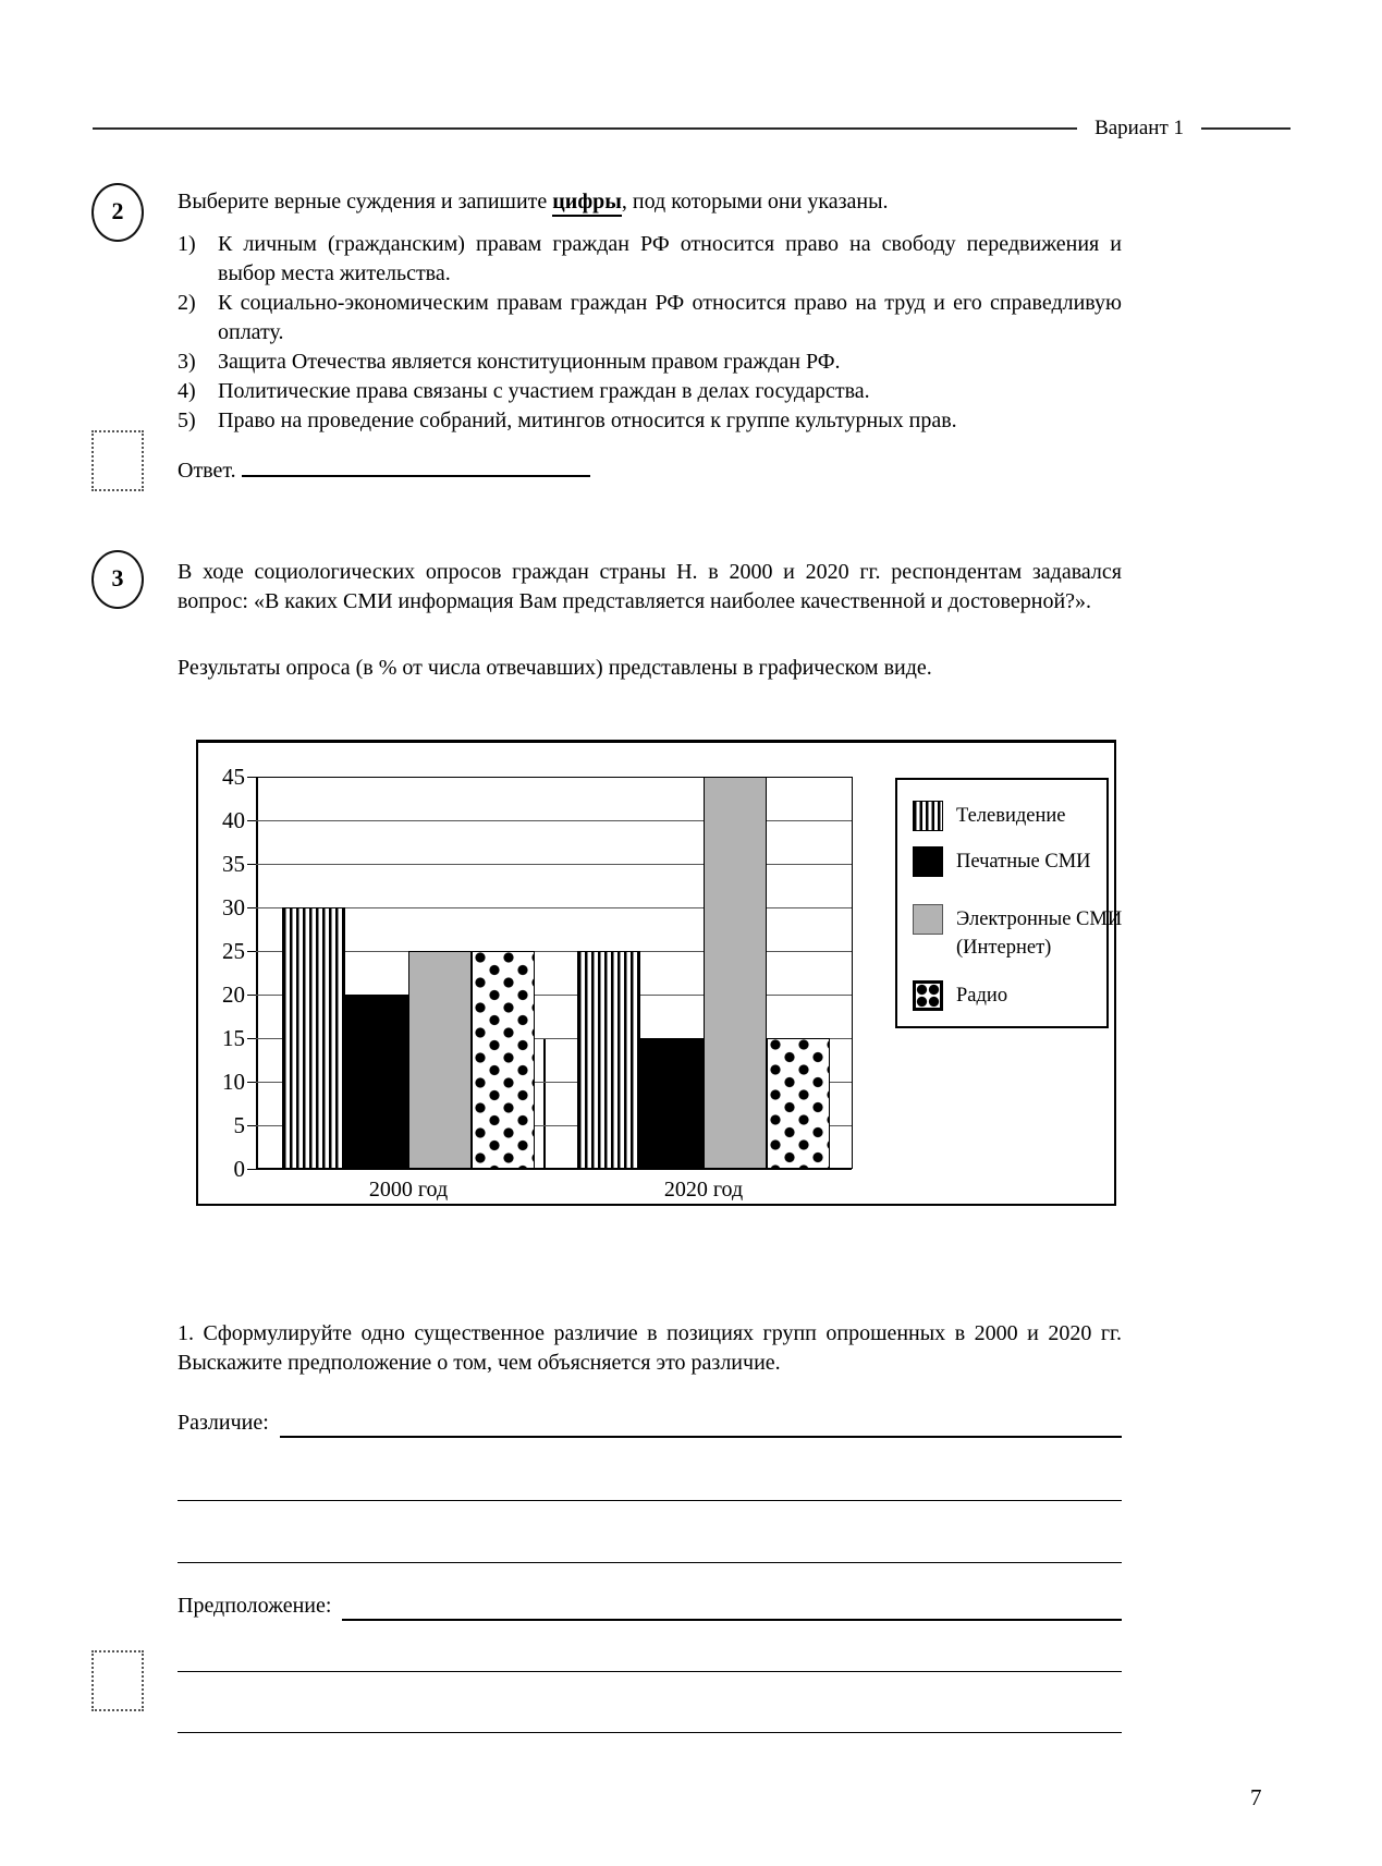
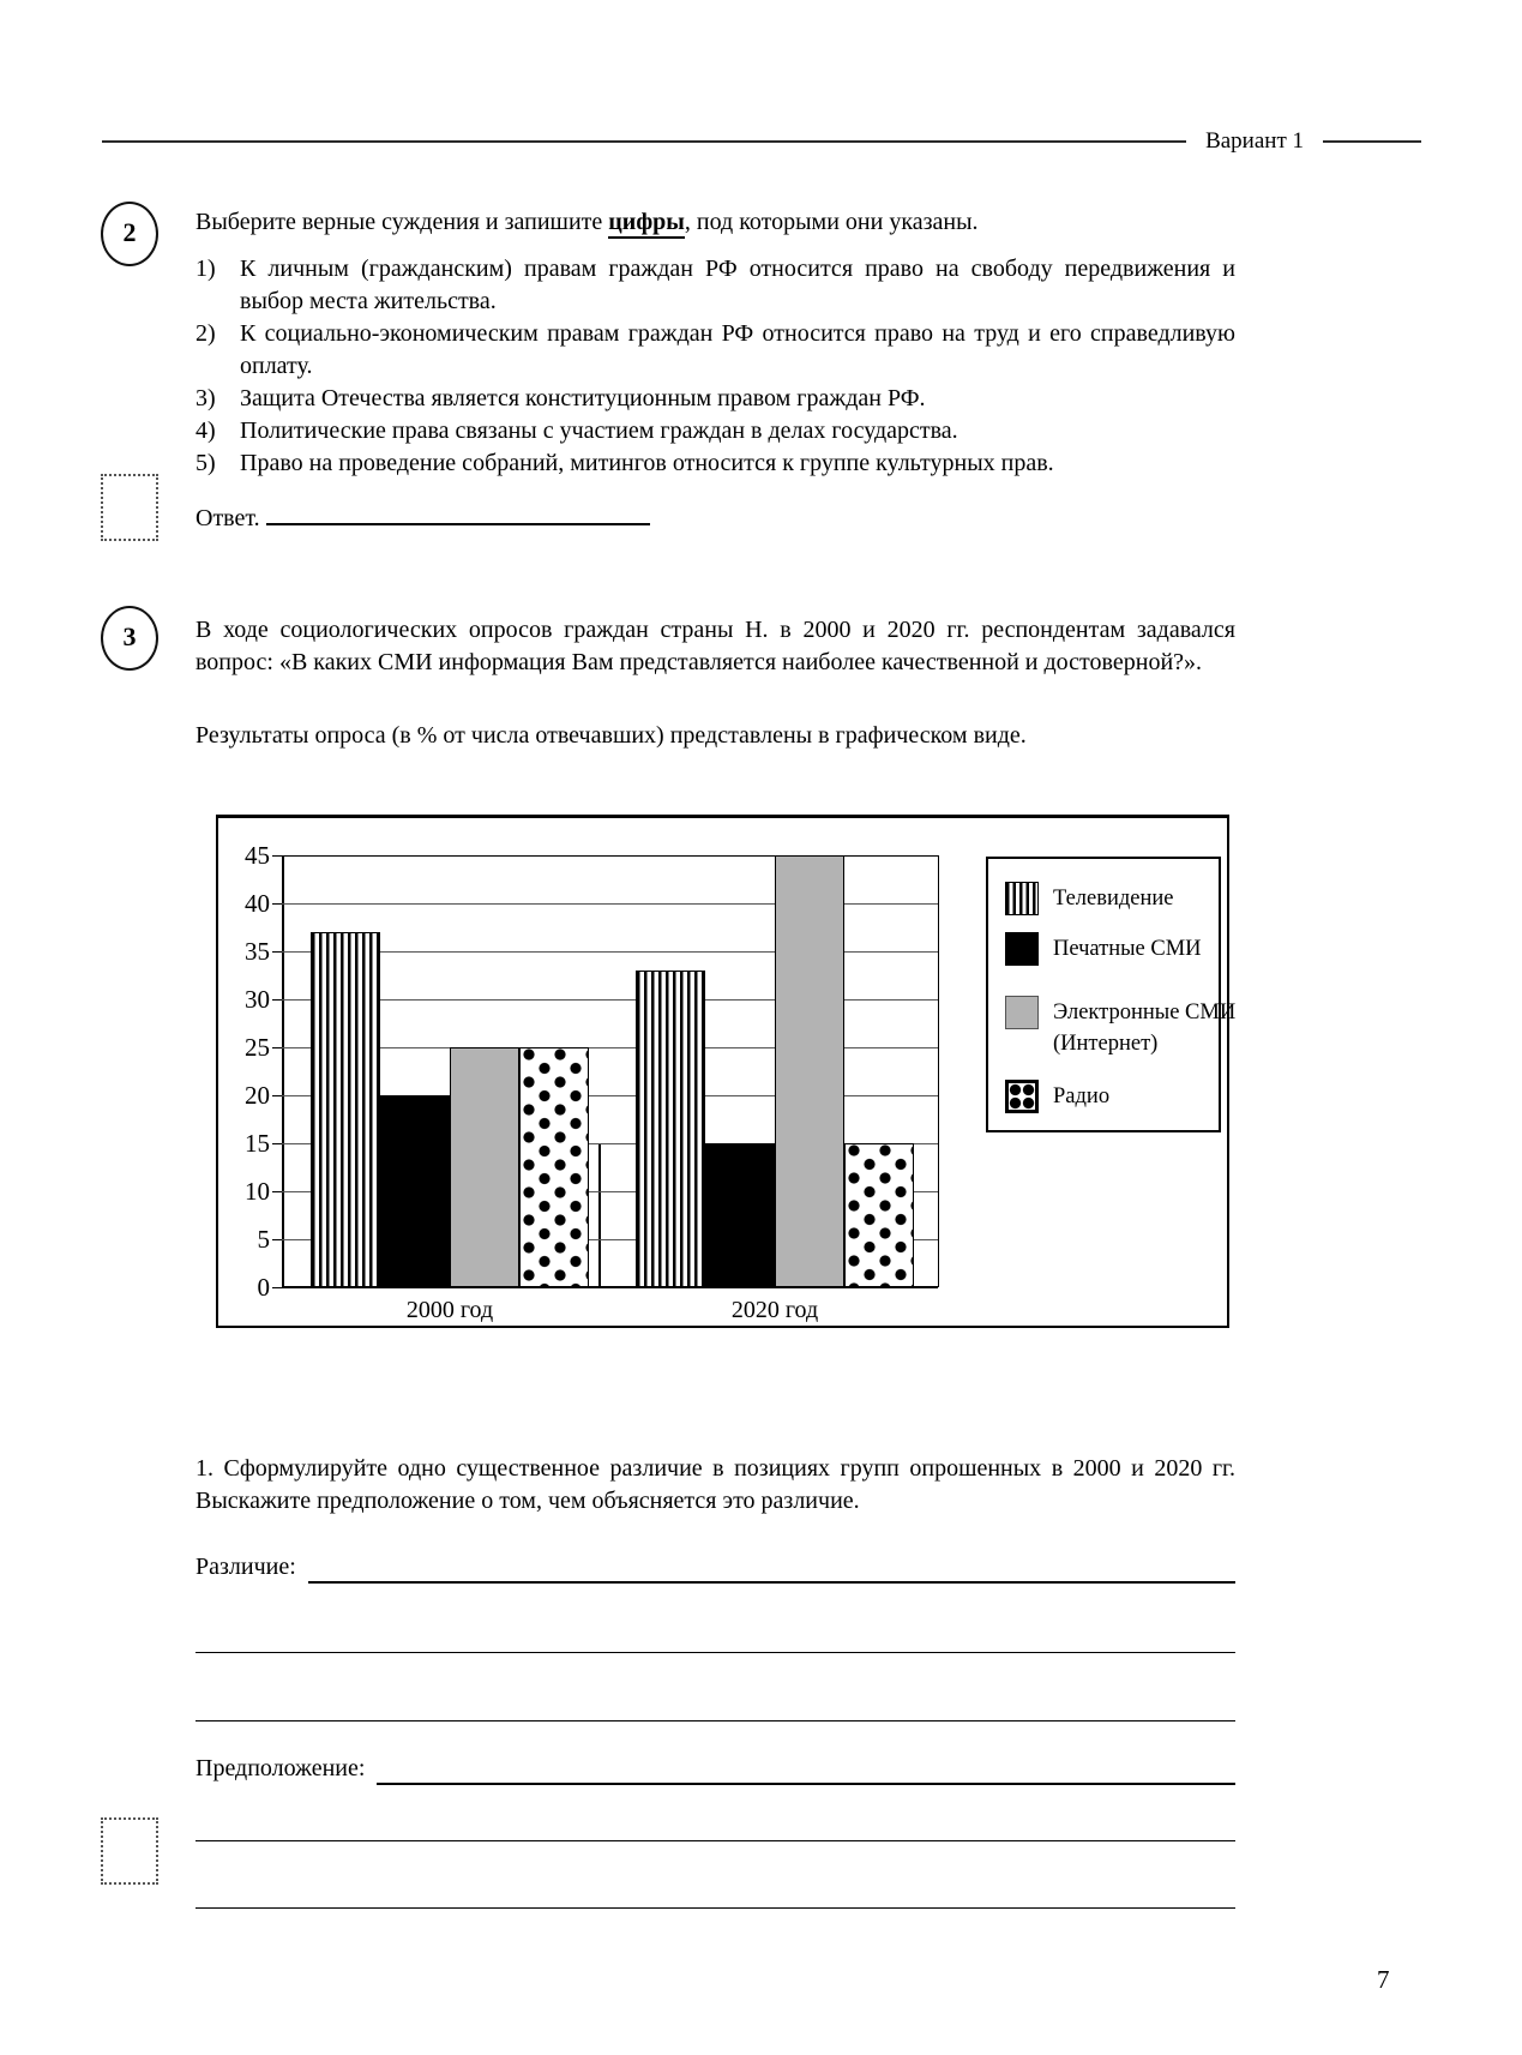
Телевидение/2000 год: 30 -> 37
Телевидение/2020 год: 25 -> 33
